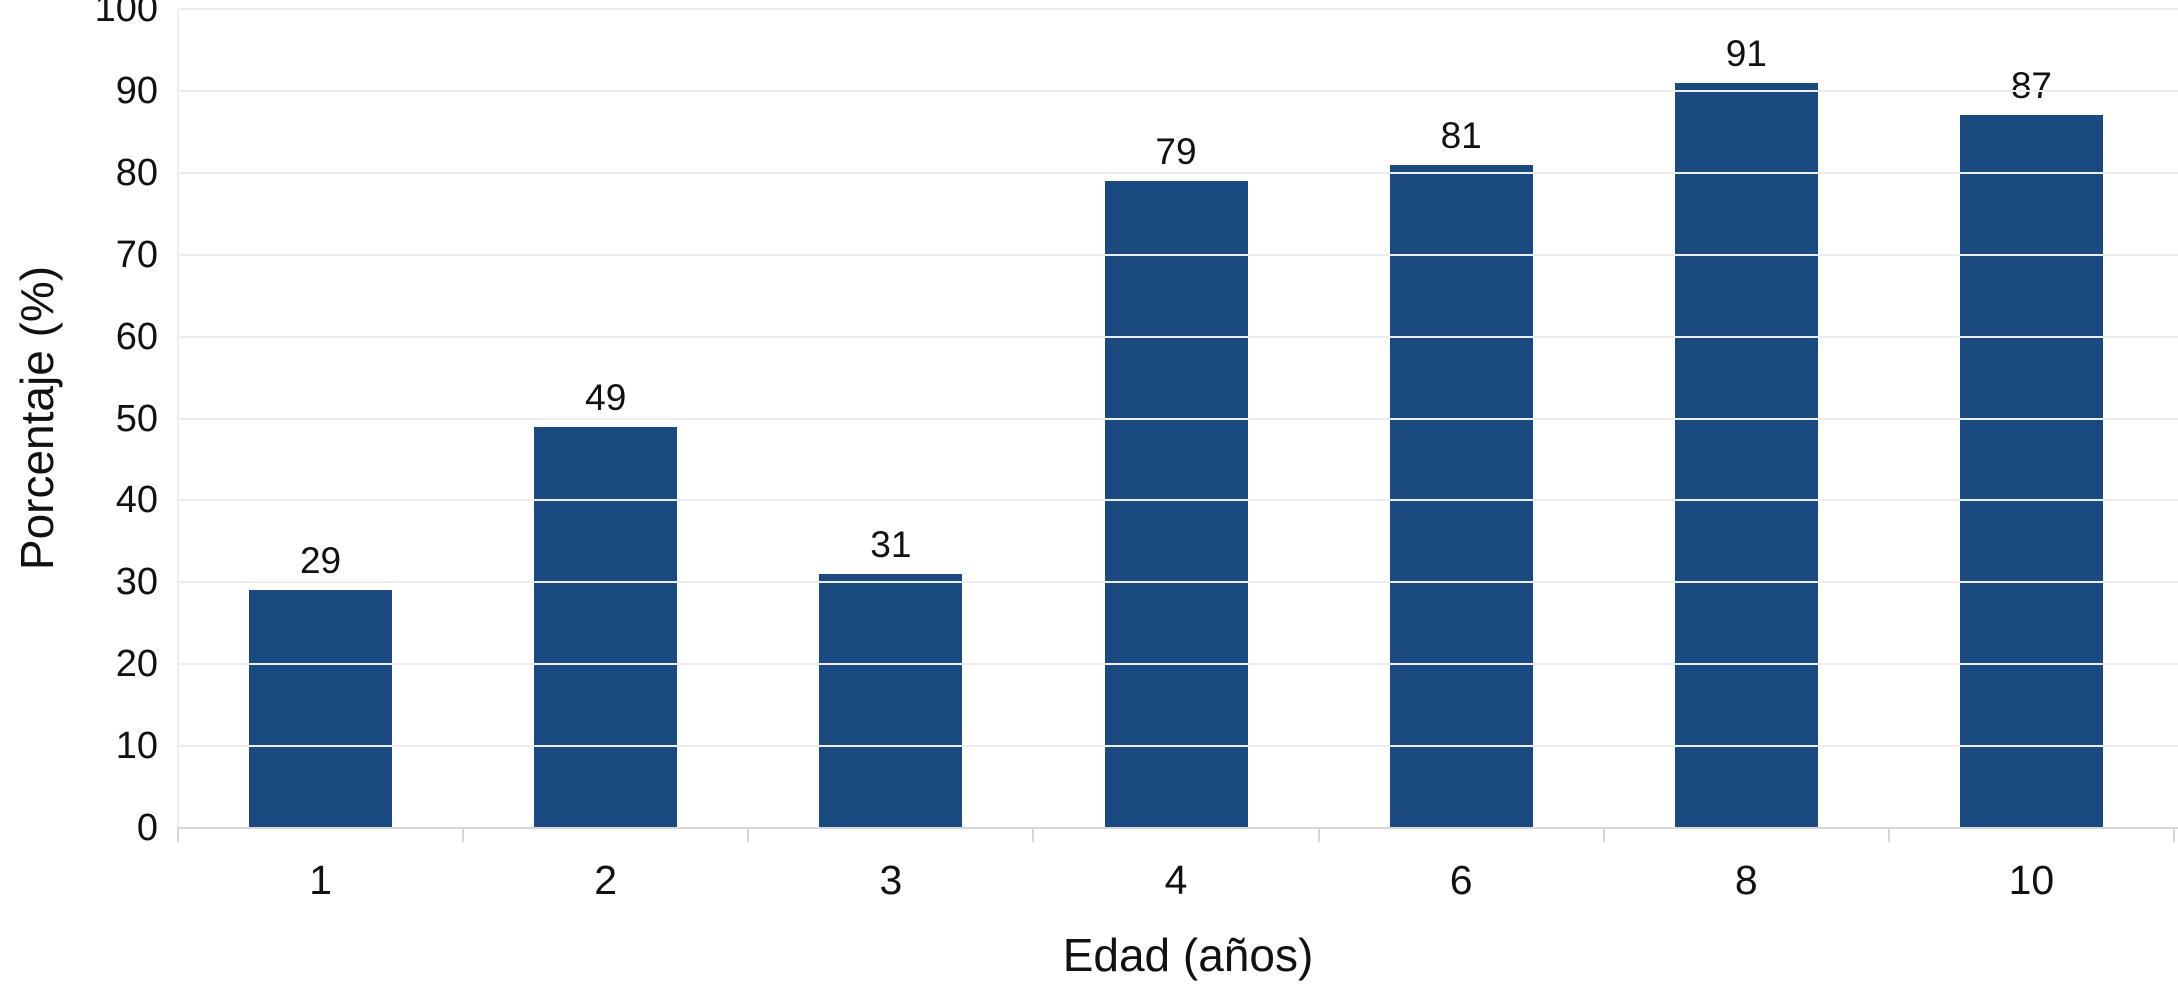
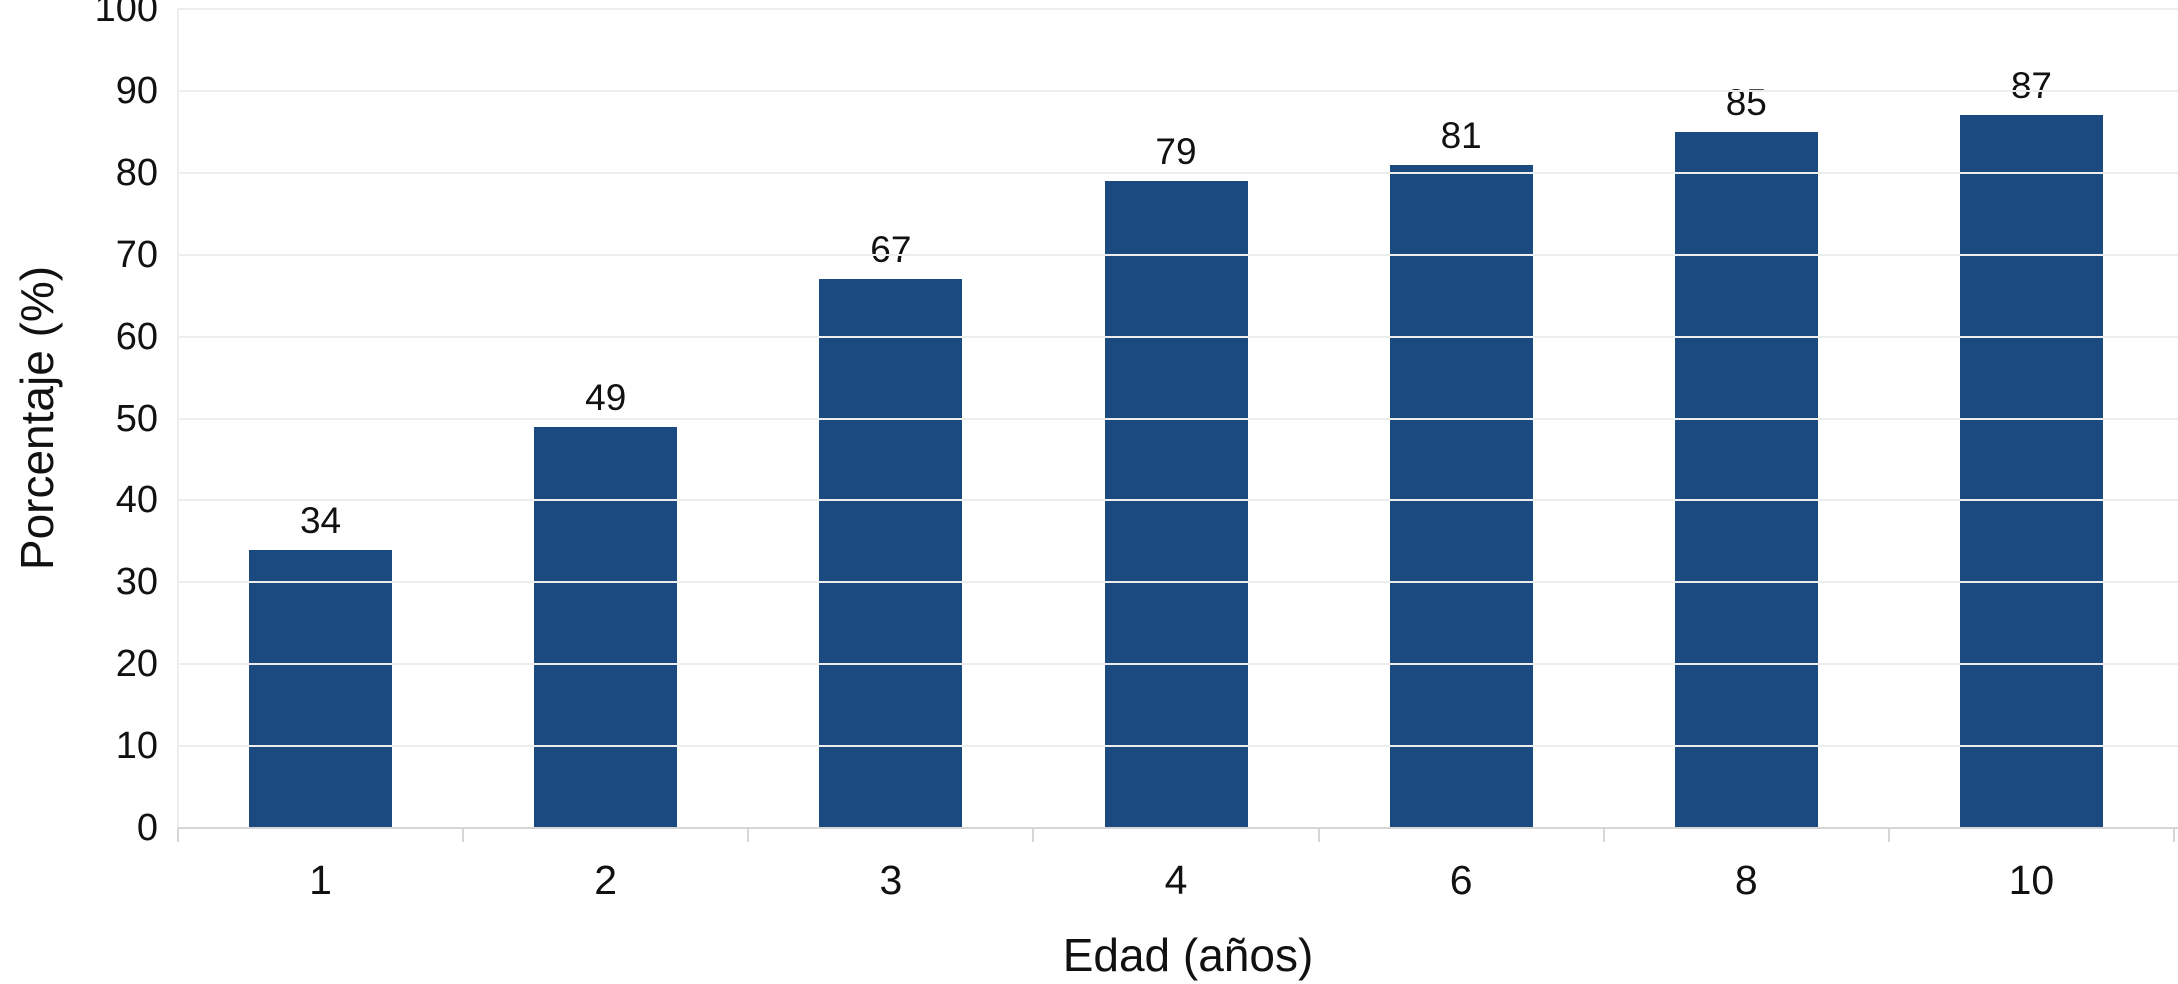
1: 29 -> 34
3: 31 -> 67
8: 91 -> 85
